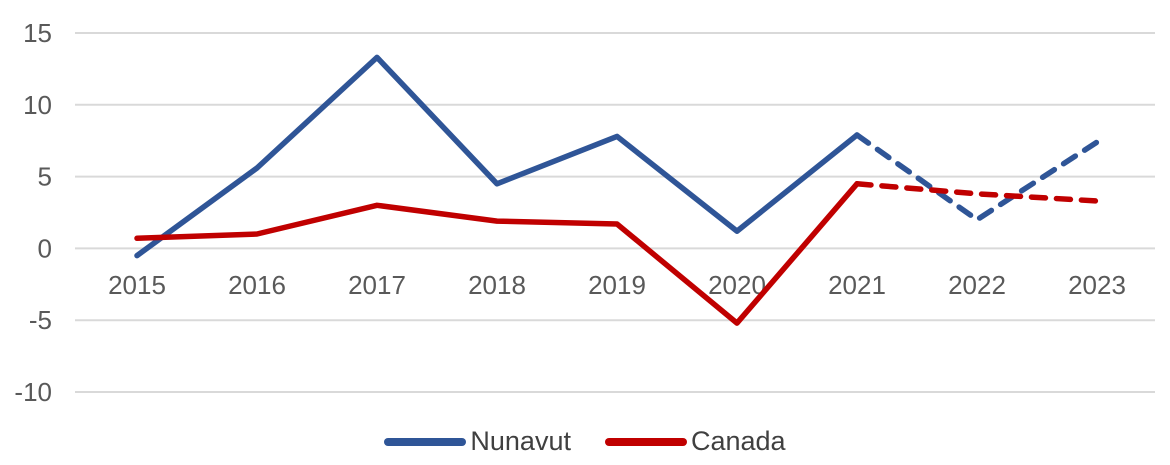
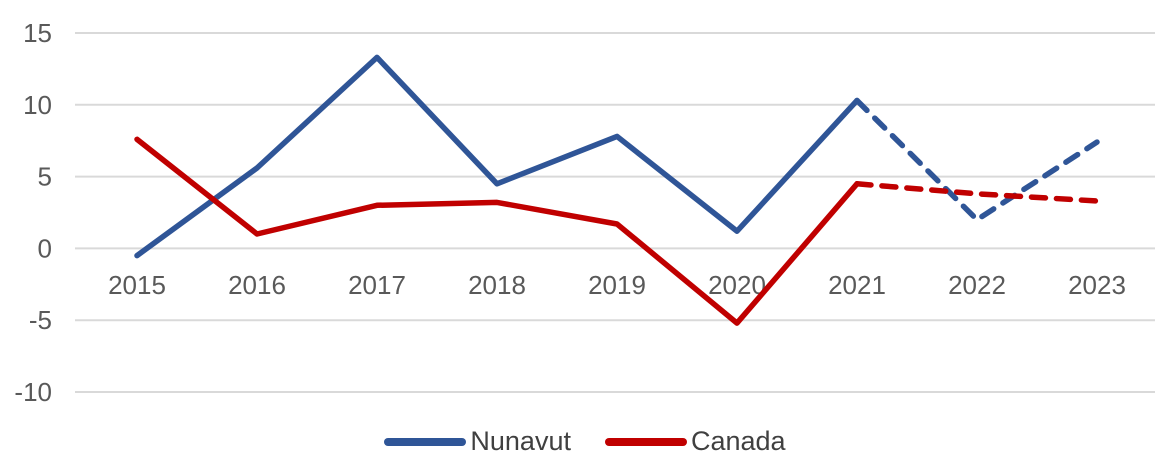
Canada/2015: 0.7 -> 7.6
Canada/2018: 1.9 -> 3.2
Nunavut/2021: 7.9 -> 10.3
